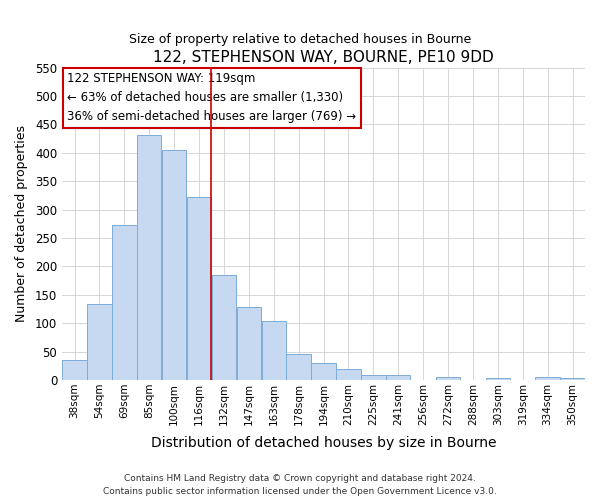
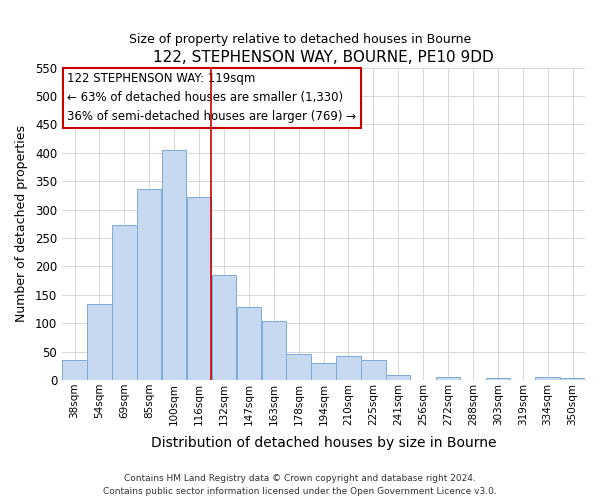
85sqm: 432 -> 336
210sqm: 20 -> 42
225sqm: 8 -> 36
